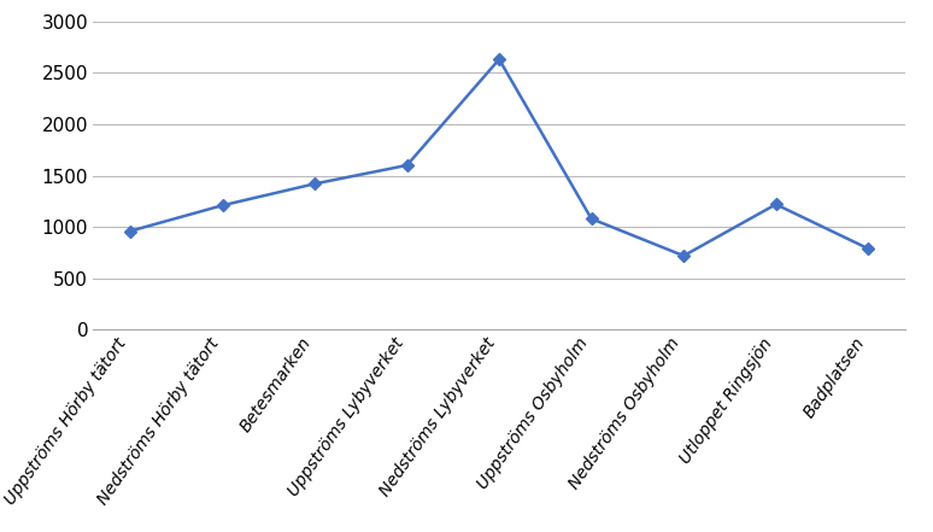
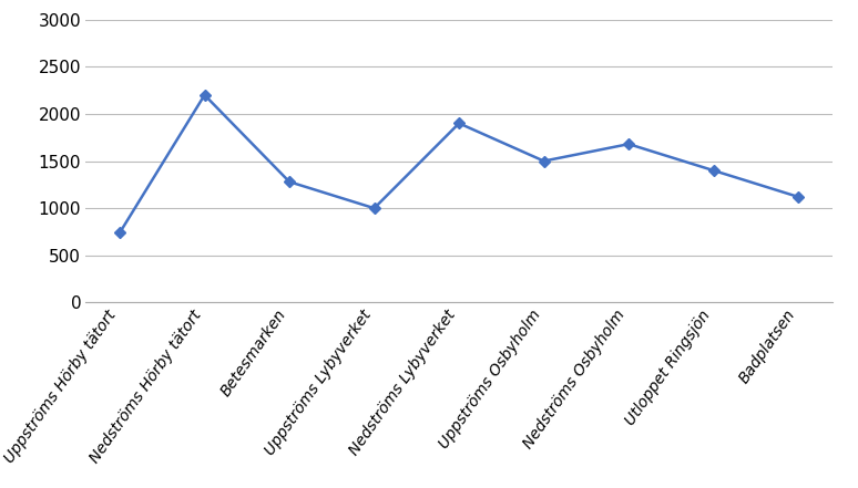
Uppströms Hörby tätort: 960 -> 740
Nedströms Hörby tätort: 1210 -> 2200
Betesmarken: 1420 -> 1280
Uppströms Lybyverket: 1600 -> 1000
Nedströms Lybyverket: 2630 -> 1900
Uppströms Osbyholm: 1080 -> 1500
Nedströms Osbyholm: 720 -> 1680
Utloppet Ringsjön: 1220 -> 1400
Badplatsen: 790 -> 1120
